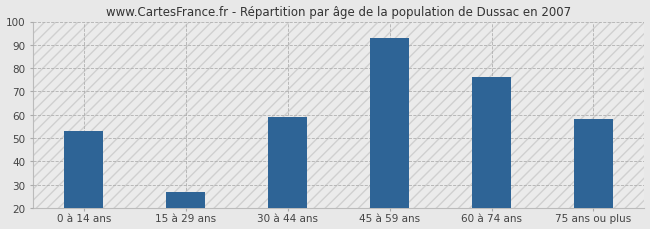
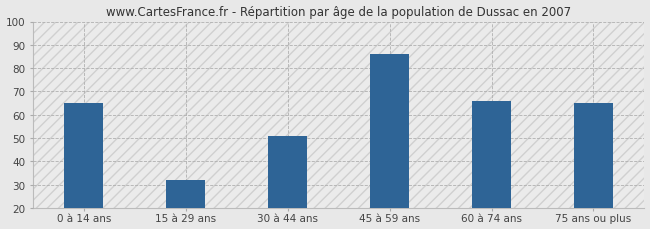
0 à 14 ans: 53 -> 65
15 à 29 ans: 27 -> 32
30 à 44 ans: 59 -> 51
45 à 59 ans: 93 -> 86
60 à 74 ans: 76 -> 66
75 ans ou plus: 58 -> 65
